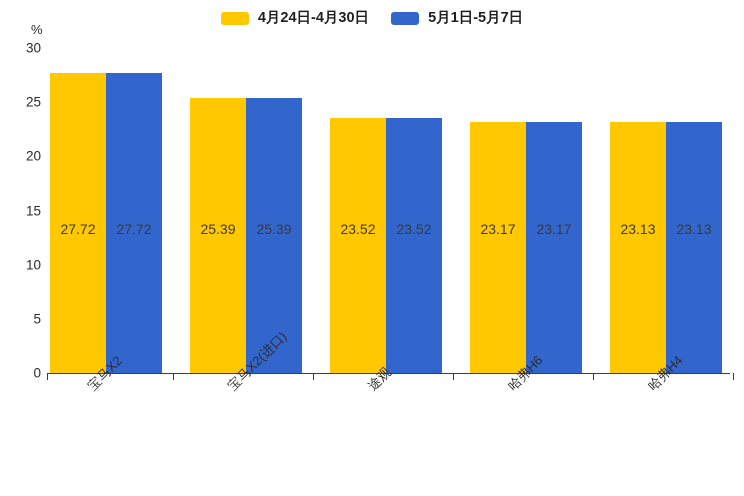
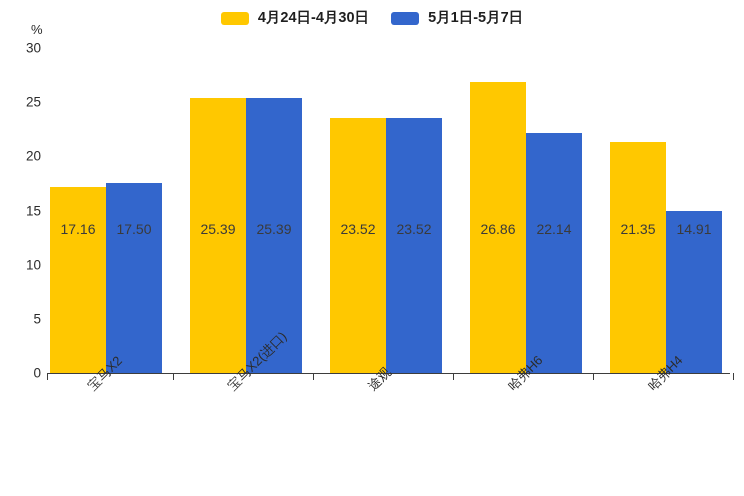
4月24日-4月30日/宝马X2: 27.72 -> 17.16
5月1日-5月7日/宝马X2: 27.72 -> 17.50
4月24日-4月30日/哈弗H6: 23.17 -> 26.86
5月1日-5月7日/哈弗H6: 23.17 -> 22.14
4月24日-4月30日/哈弗H4: 23.13 -> 21.35
5月1日-5月7日/哈弗H4: 23.13 -> 14.91
